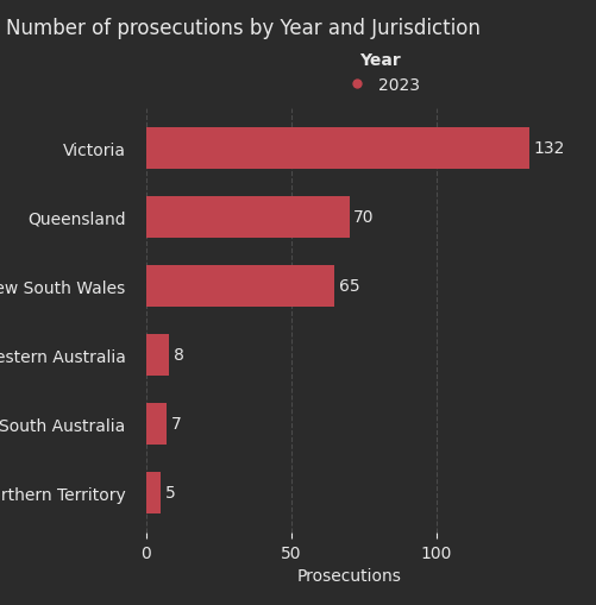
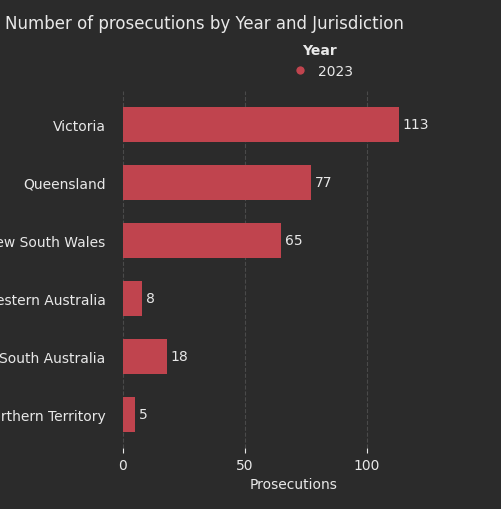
Victoria: 132 -> 113
Queensland: 70 -> 77
South Australia: 7 -> 18
